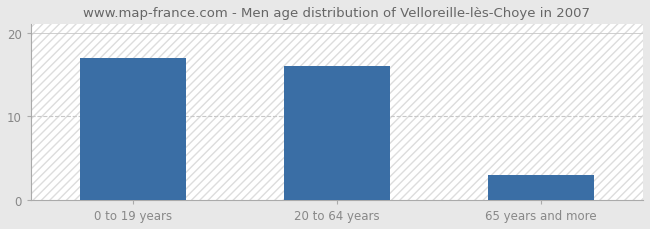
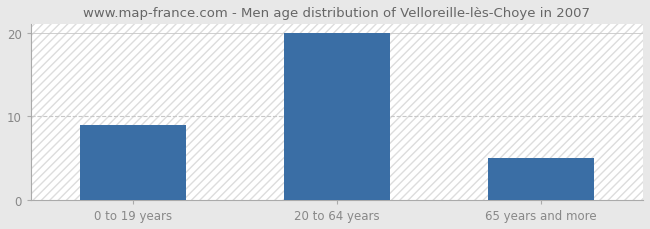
0 to 19 years: 17 -> 9
20 to 64 years: 16 -> 20
65 years and more: 3 -> 5
